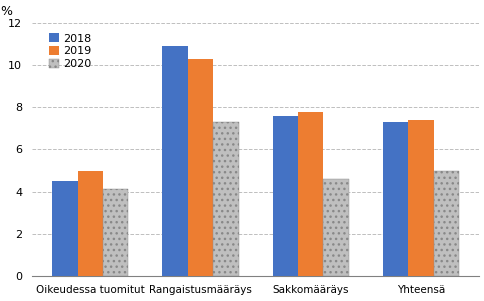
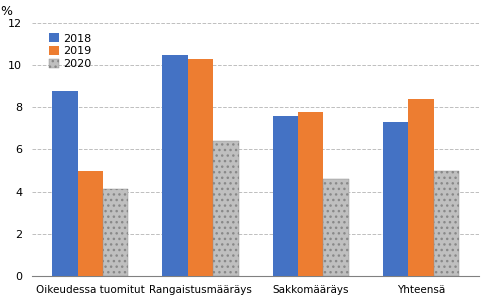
2018/Oikeudessa tuomitut: 4.5 -> 8.8
2018/Rangaistusmääräys: 10.9 -> 10.5
2020/Rangaistusmääräys: 7.3 -> 6.4
2019/Yhteensä: 7.4 -> 8.4
